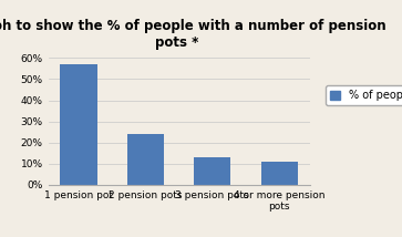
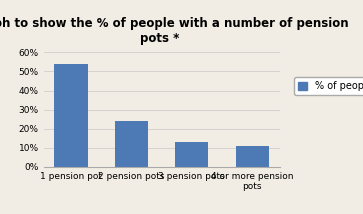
1 pension pot: 57% -> 54%
